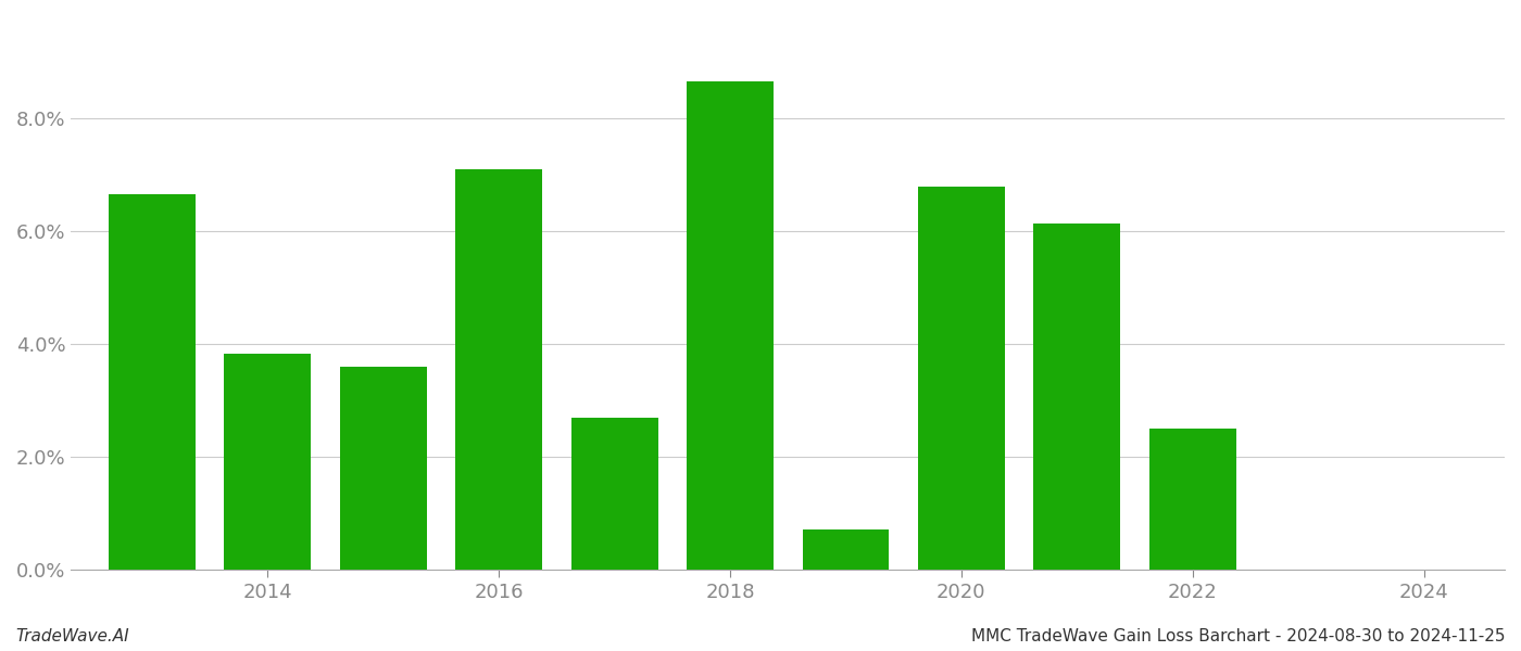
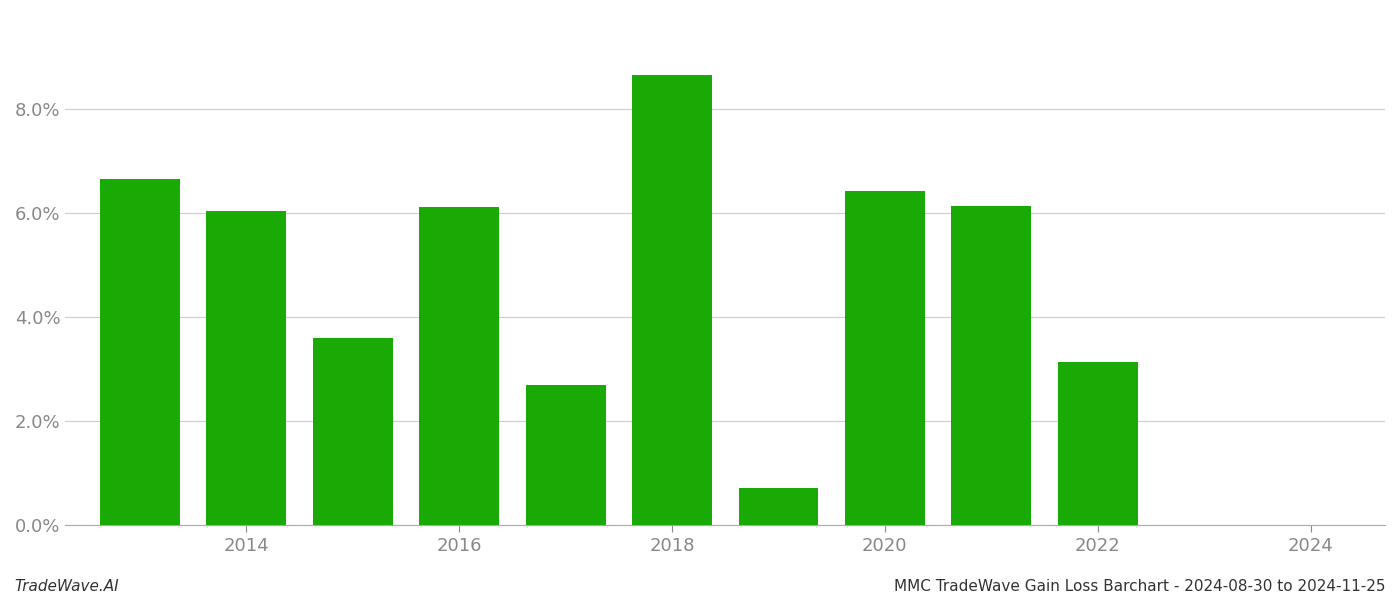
2014: 3.82% -> 6.04%
2016: 7.10% -> 6.12%
2020: 6.78% -> 6.42%
2022: 2.50% -> 3.14%
